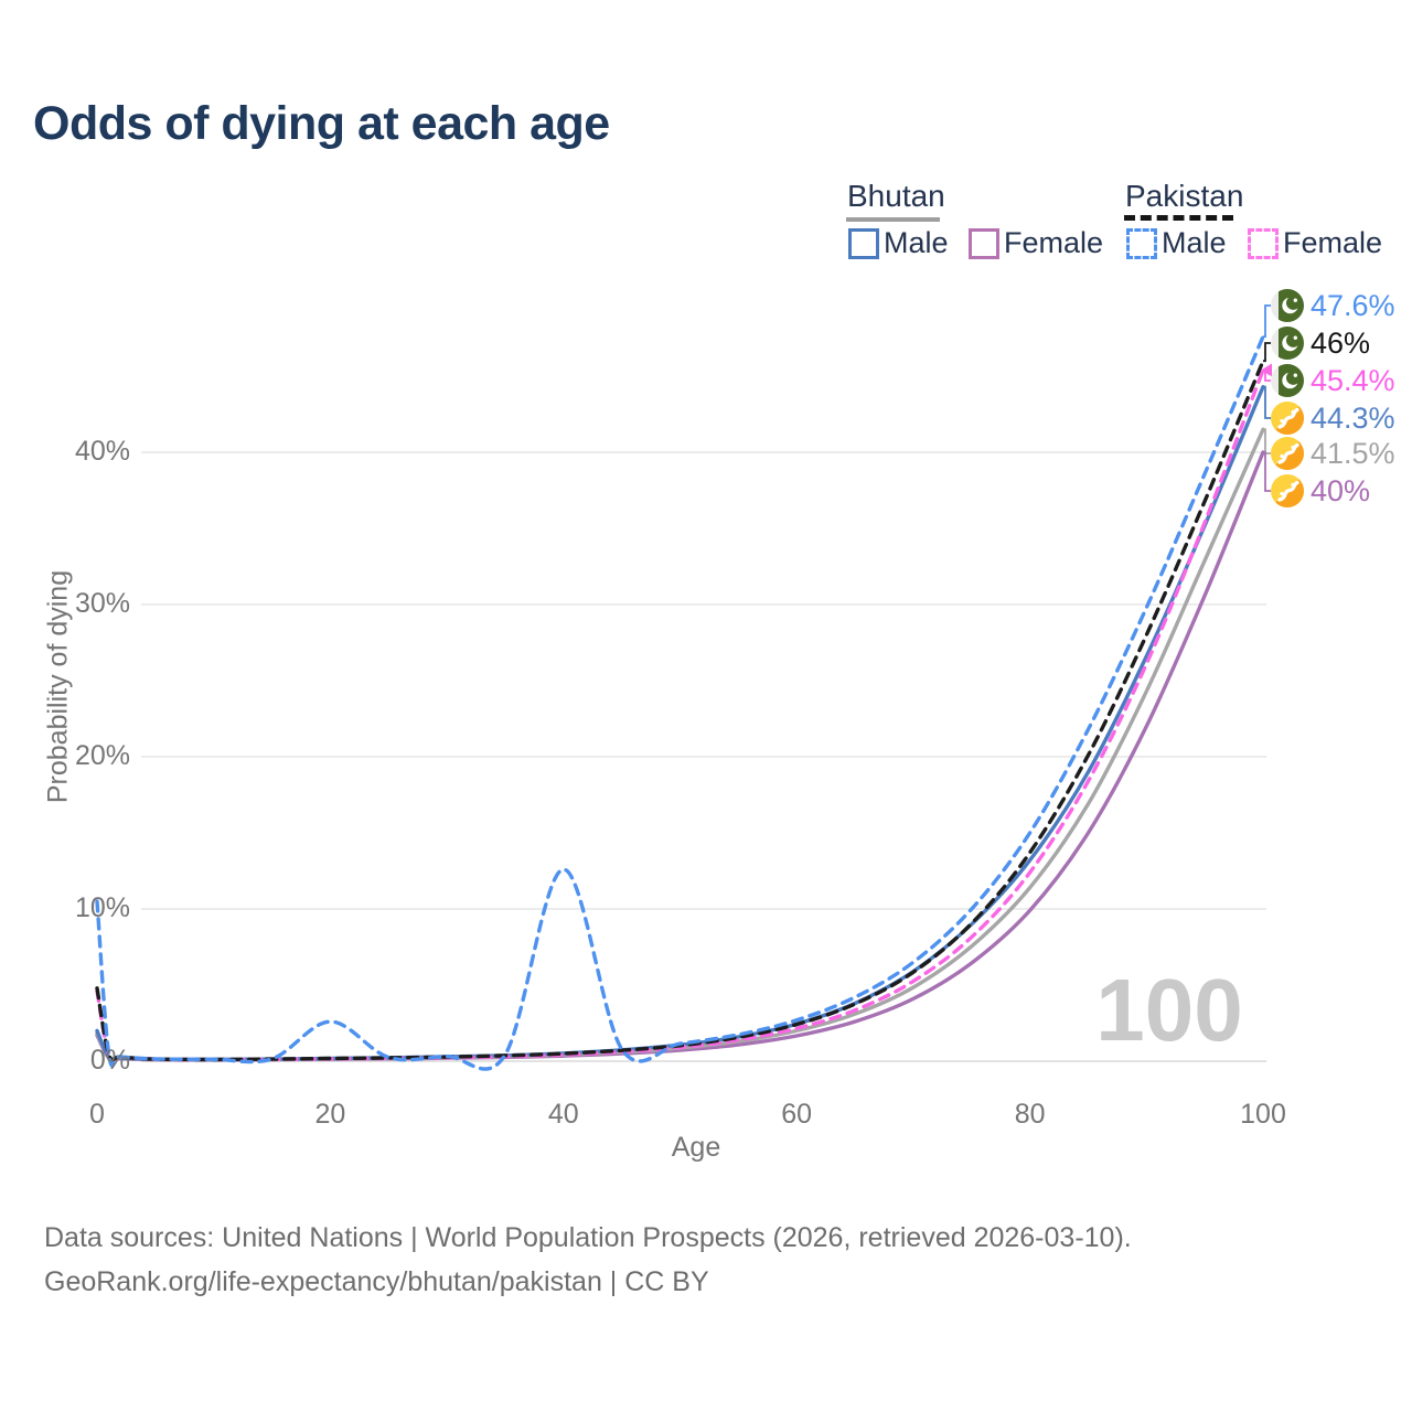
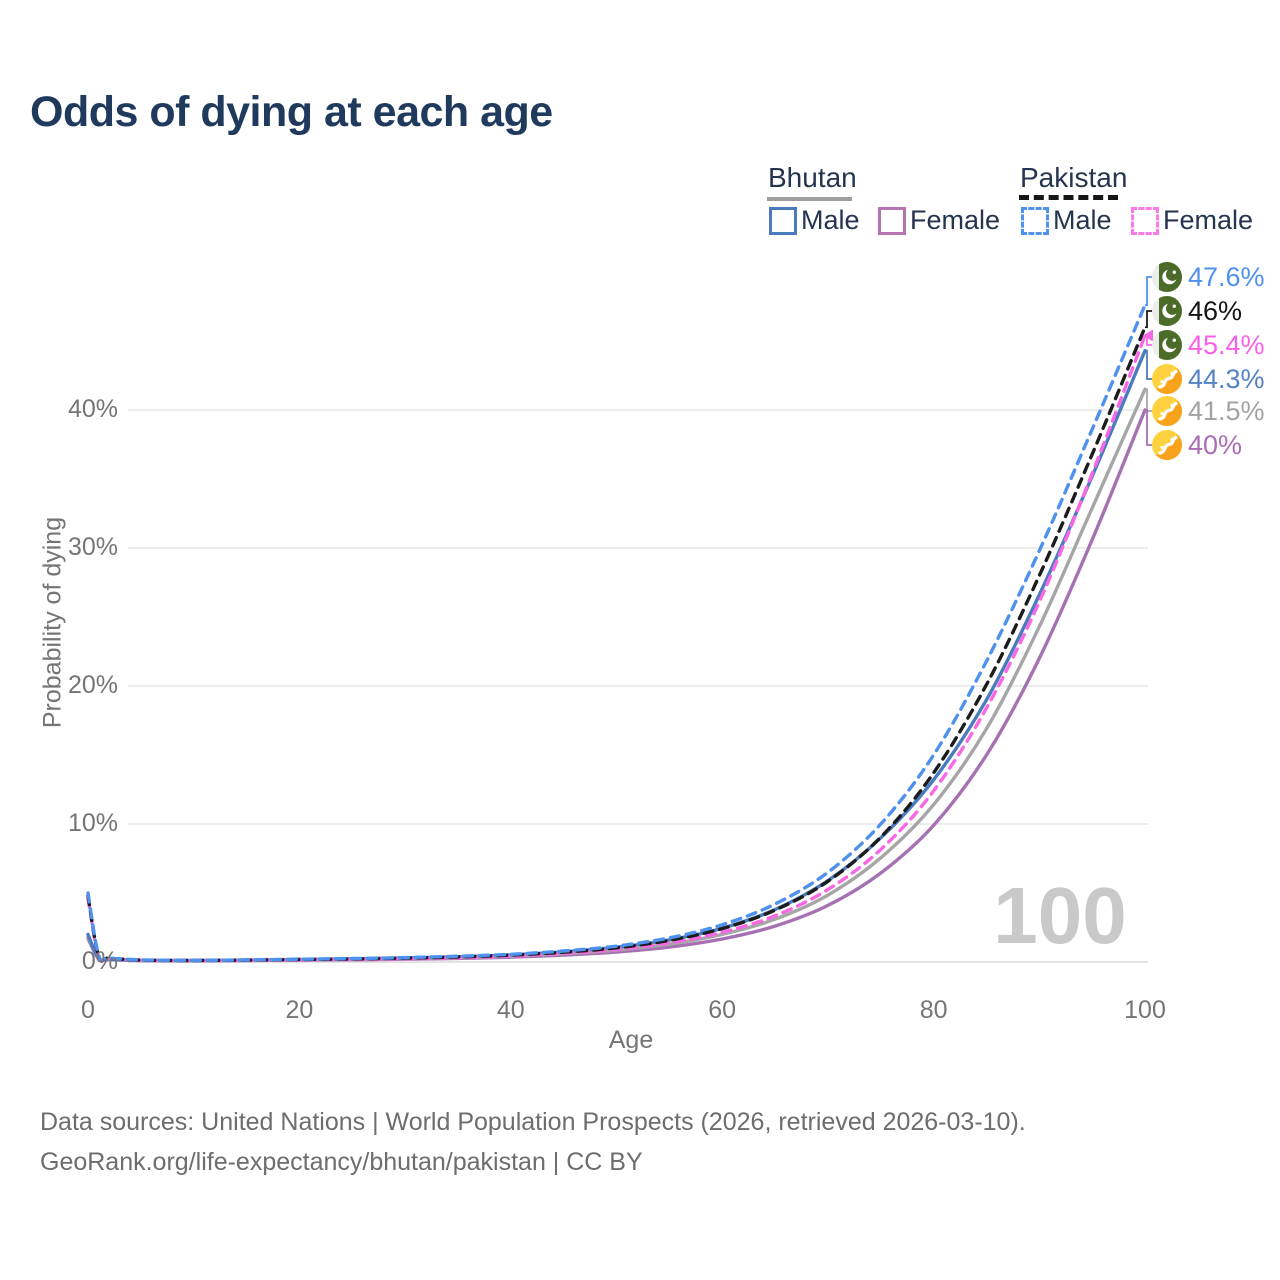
Pakistan Male/0: 10.5% -> 5.0%
Pakistan Male/20: 2.6% -> 0.2%
Pakistan Male/40: 12.6% -> 0.6%
